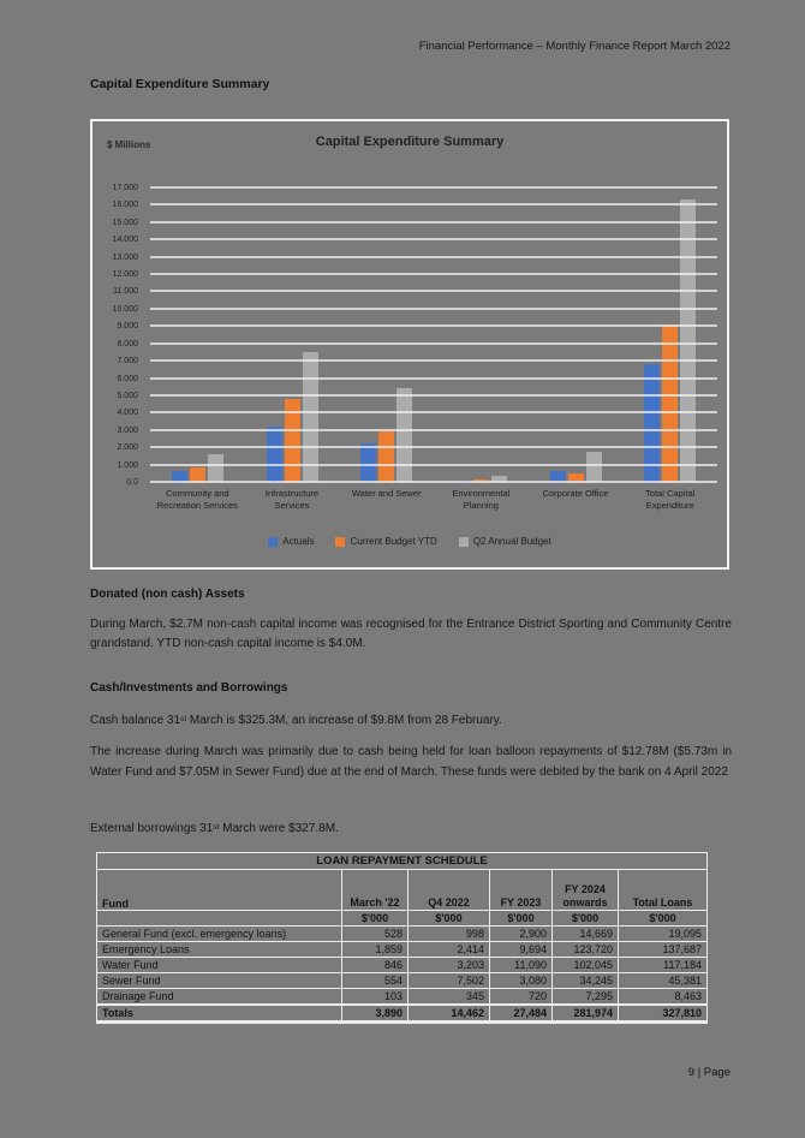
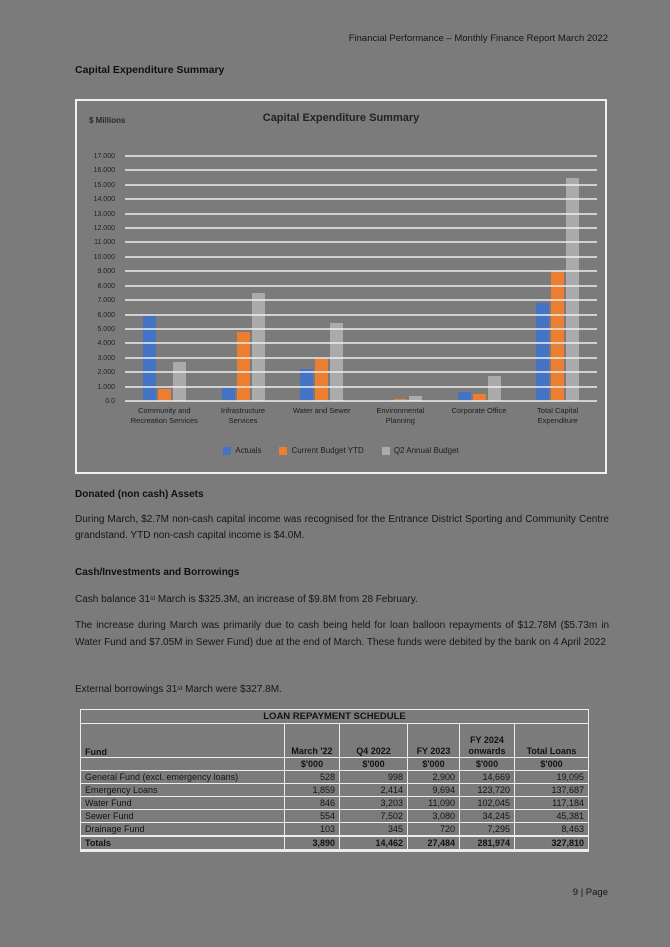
Actuals/Community and Recreation Services: 600 -> 5900
Q2 Annual Budget/Community and Recreation Services: 1600 -> 2700
Actuals/Infrastructure Services: 3200 -> 900
Q2 Annual Budget/Total Capital Expenditure: 16300 -> 15500
